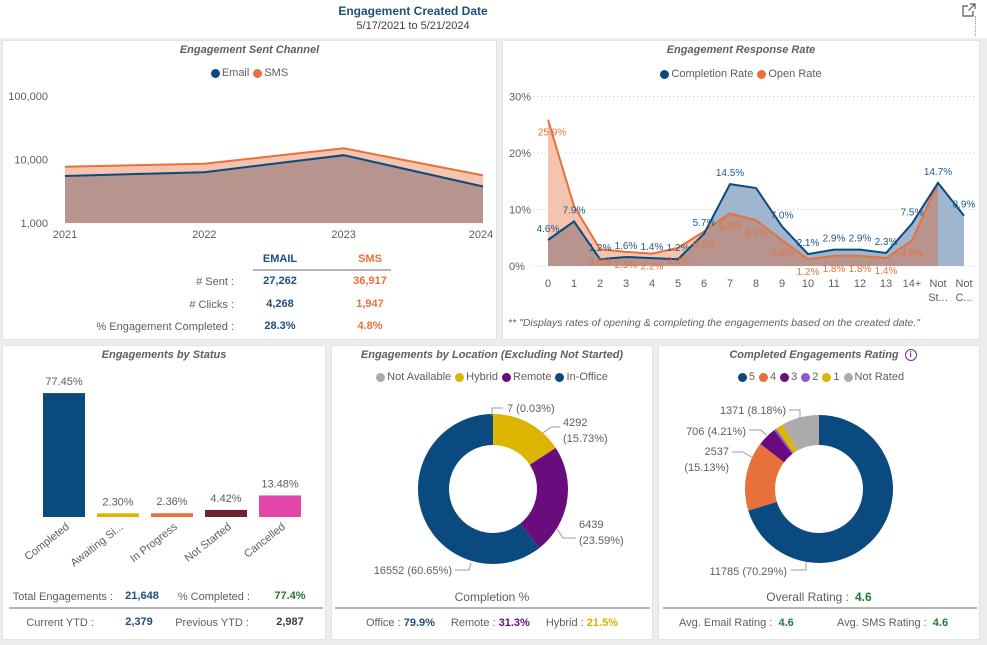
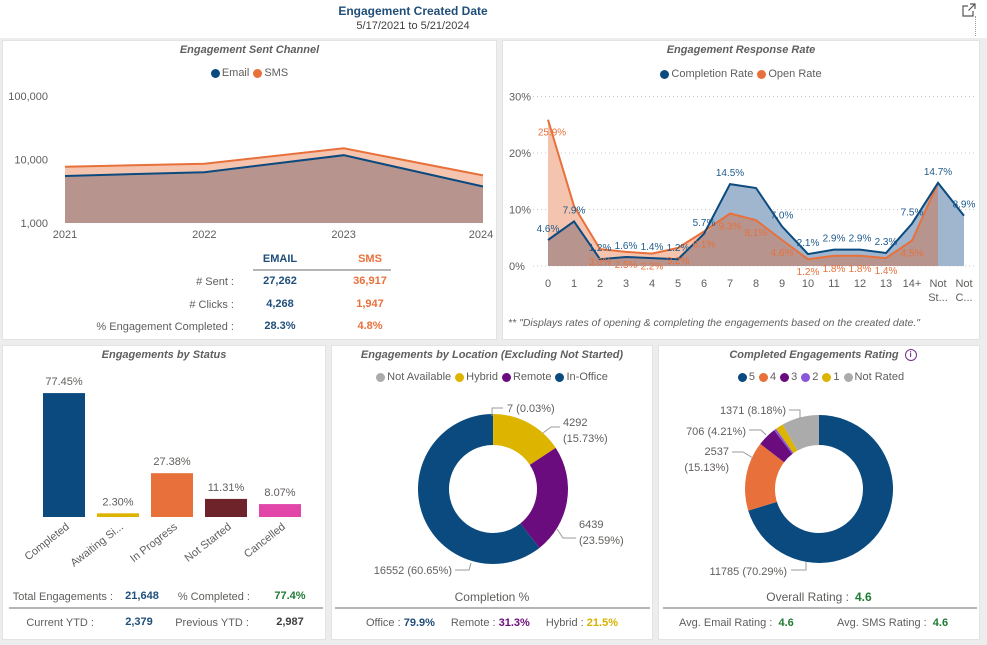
Engagements by Status/In Progress: 2.36% -> 27.38%
Engagements by Status/Not Started: 4.42% -> 11.31%
Engagements by Status/Cancelled: 13.48% -> 8.07%
